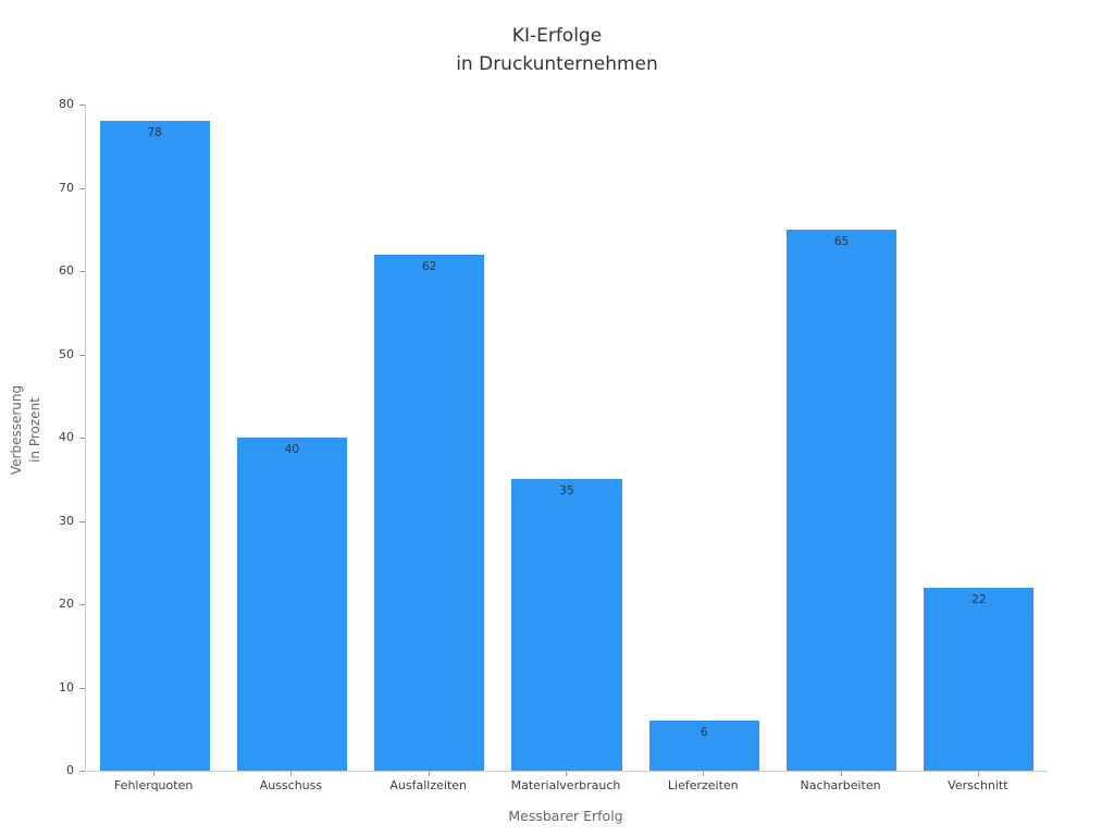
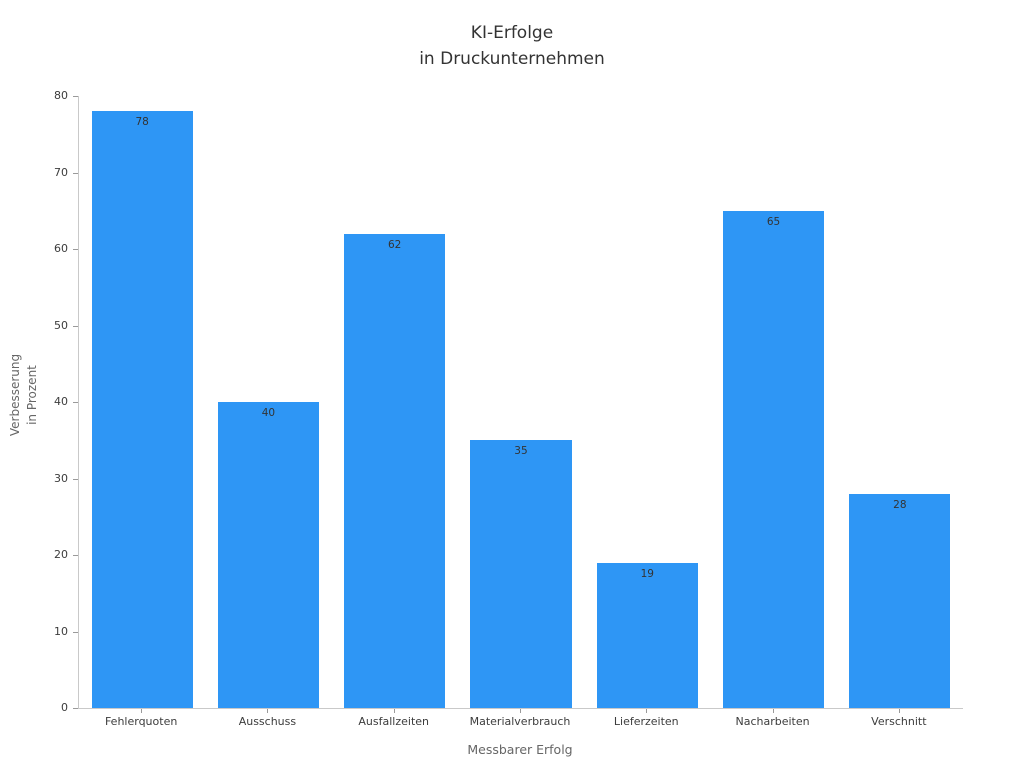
Lieferzeiten: 6 -> 19
Verschnitt: 22 -> 28
